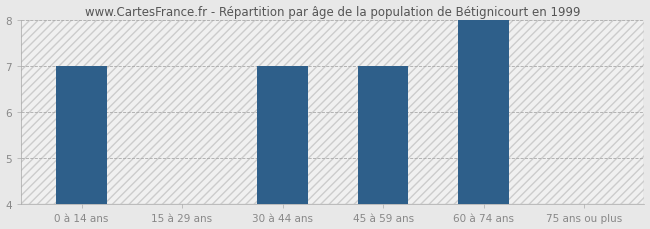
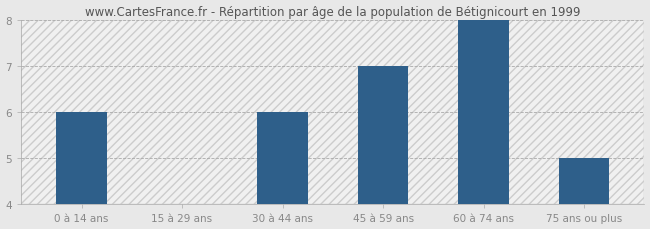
0 à 14 ans: 7 -> 6
30 à 44 ans: 7 -> 6
75 ans ou plus: 4 -> 5
